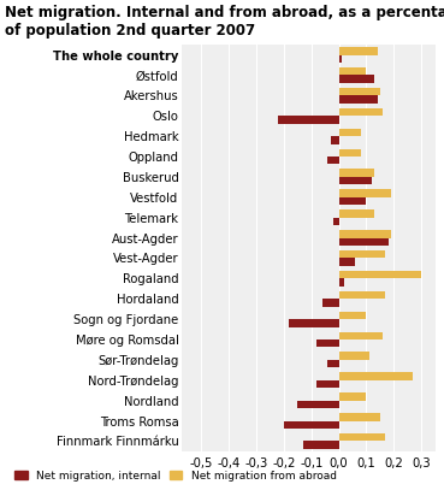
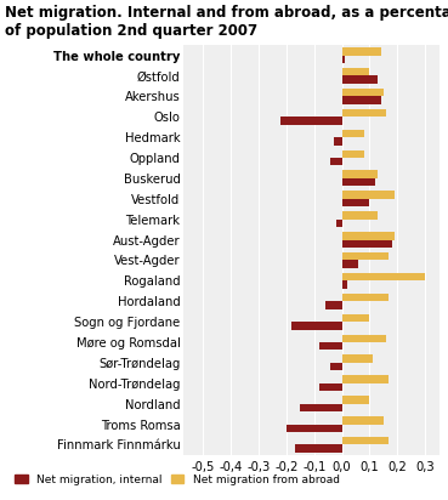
Net migration from abroad/Nord-Trøndelag: 0,27 -> 0,17
Net migration, internal/Finnmark Finnmárku: -0,13 -> -0,17
